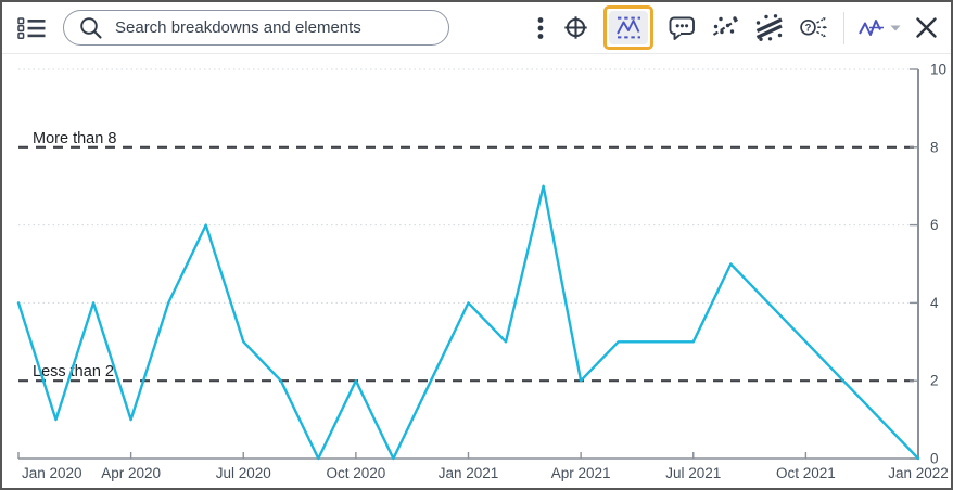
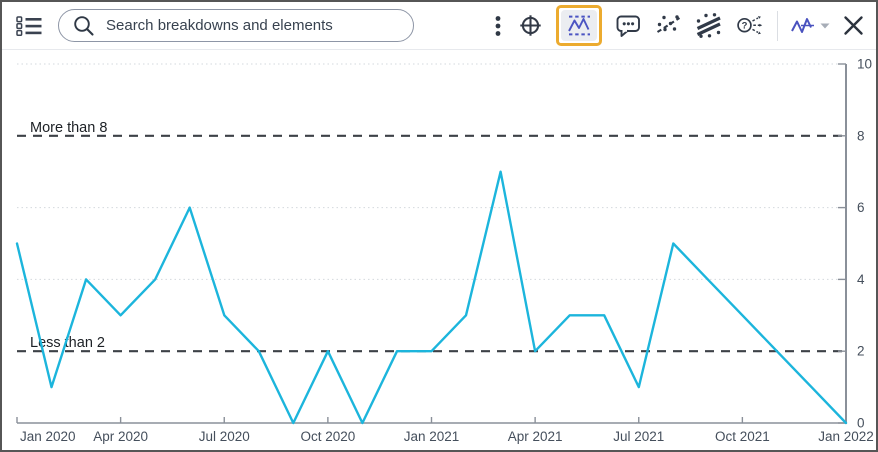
Jan 2020: 4 -> 5
Apr 2020: 1 -> 3
Jan 2021: 4 -> 2
Jul 2021: 3 -> 1
